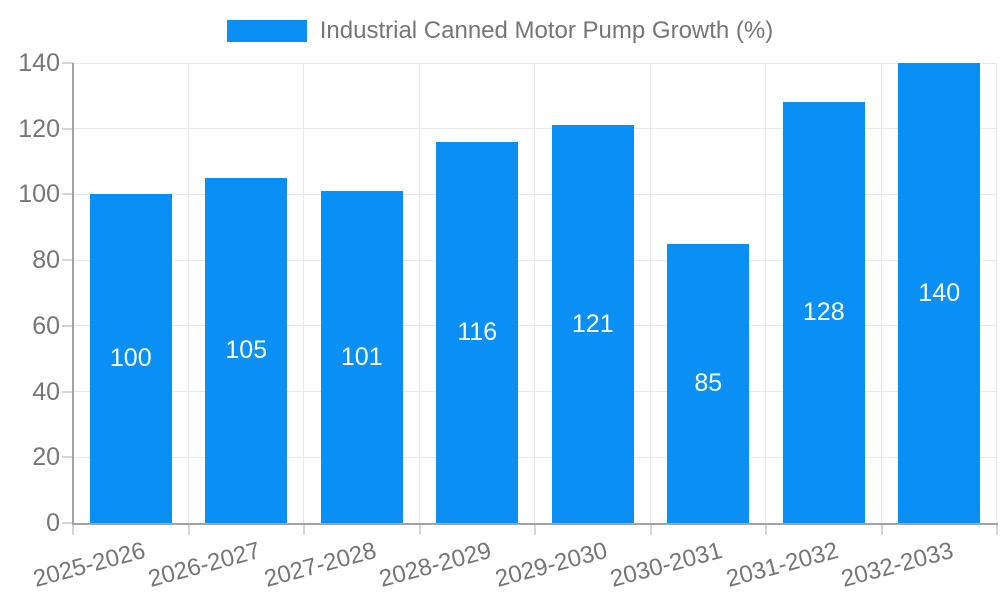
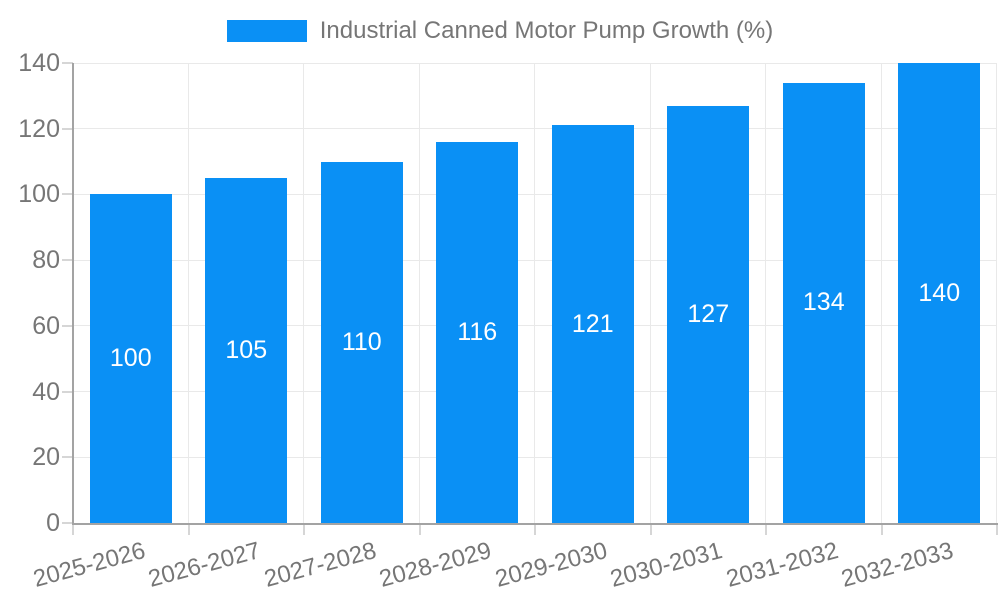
2027-2028: 101 -> 110
2030-2031: 85 -> 127
2031-2032: 128 -> 134
